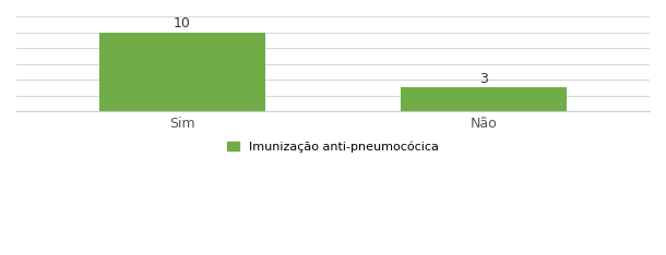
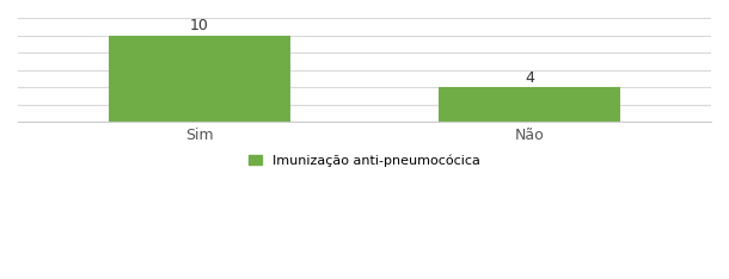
Não: 3 -> 4
